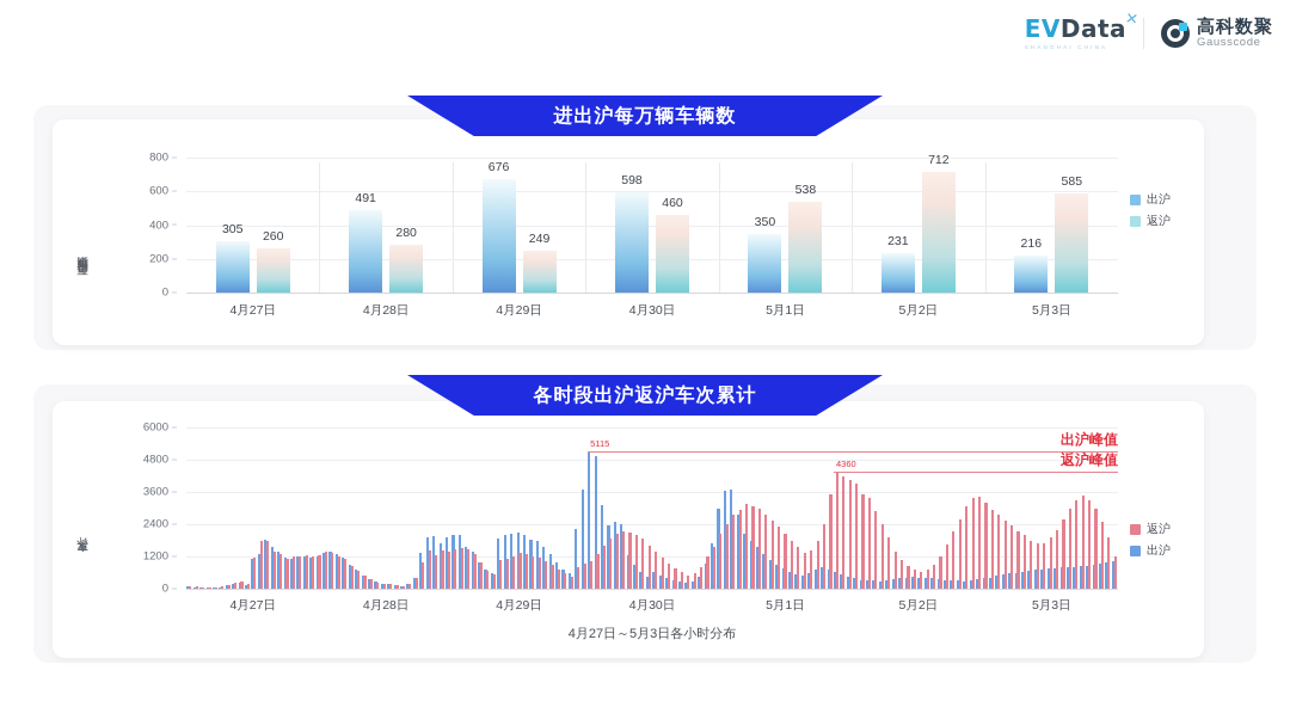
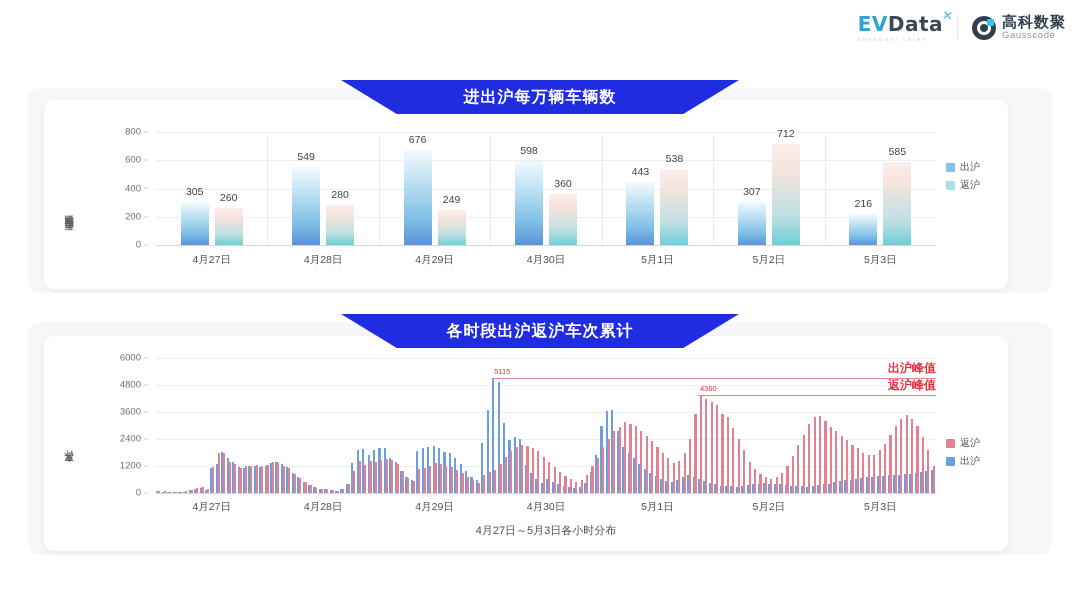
进出沪每万辆车辆数/出沪/4月28日: 491 -> 549
进出沪每万辆车辆数/返沪/4月30日: 460 -> 360
进出沪每万辆车辆数/出沪/5月1日: 350 -> 443
进出沪每万辆车辆数/出沪/5月2日: 231 -> 307
